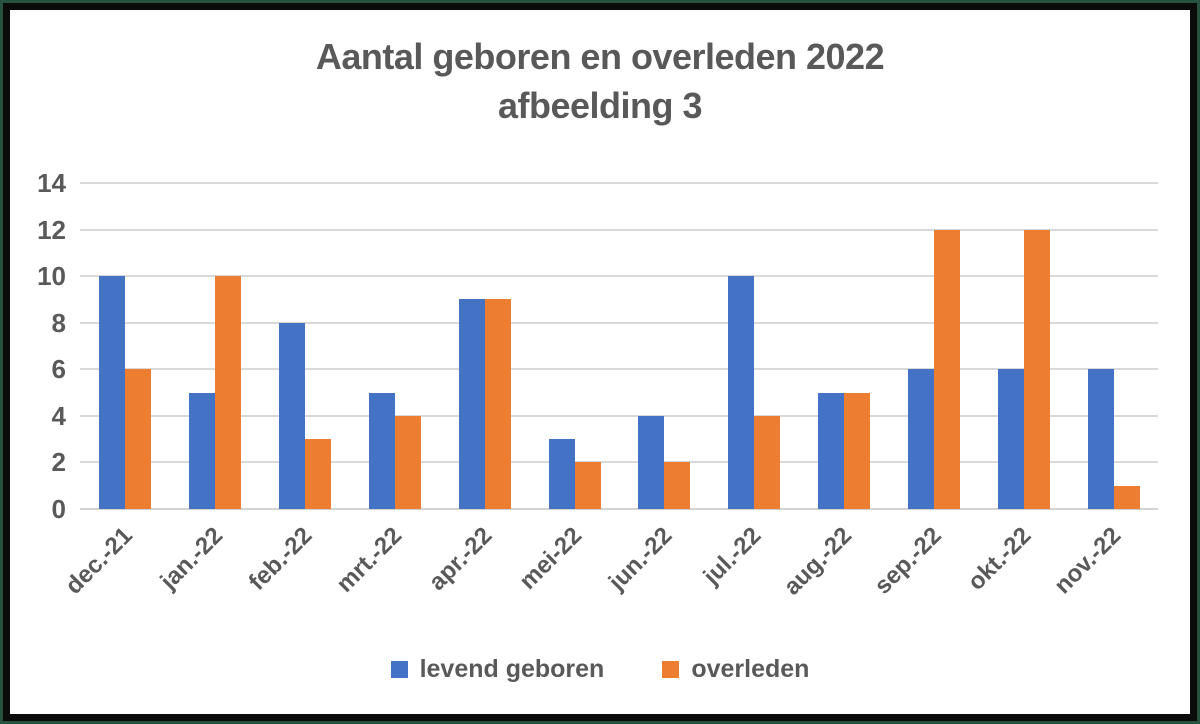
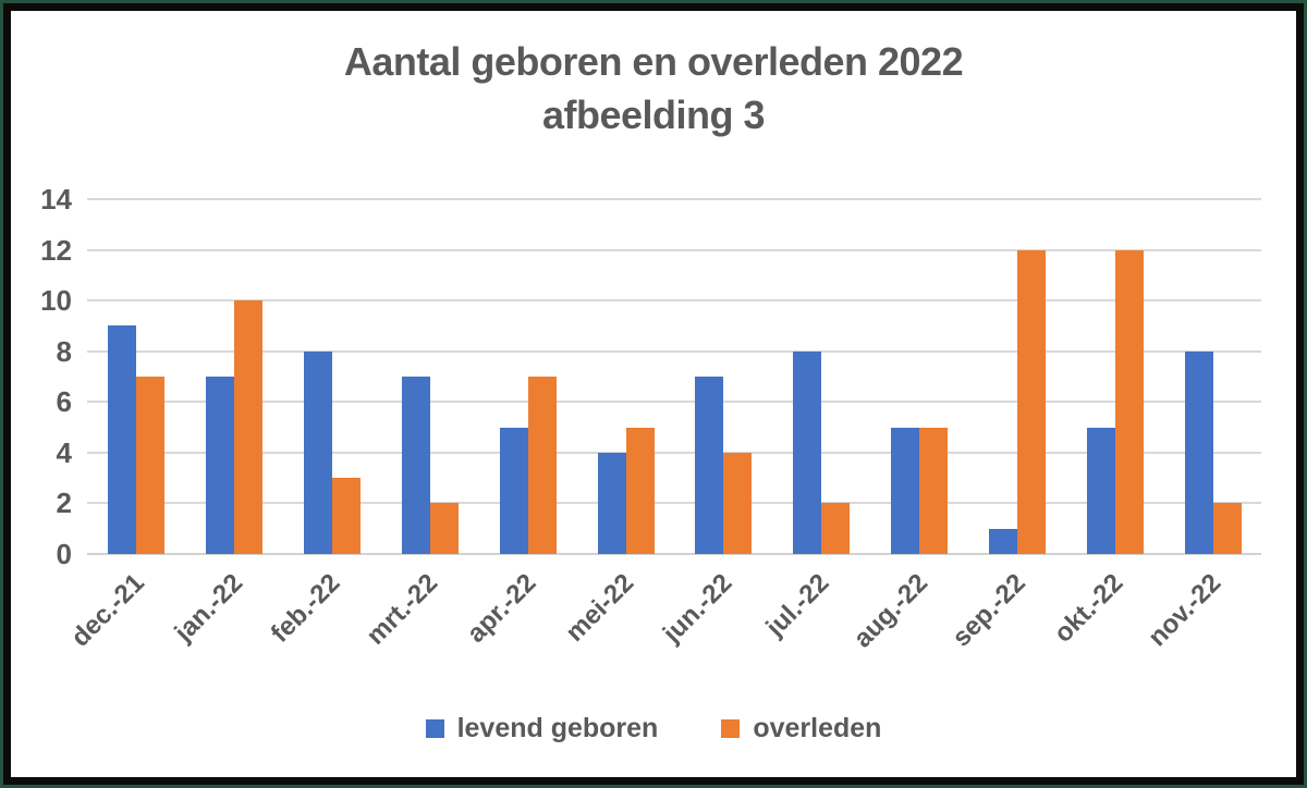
levend geboren/dec.-21: 10 -> 9
overleden/dec.-21: 6 -> 7
levend geboren/jan.-22: 5 -> 7
levend geboren/mrt.-22: 5 -> 7
overleden/mrt.-22: 4 -> 2
levend geboren/apr.-22: 9 -> 5
overleden/apr.-22: 9 -> 7
levend geboren/mei-22: 3 -> 4
overleden/mei-22: 2 -> 5
levend geboren/jun.-22: 4 -> 7
overleden/jun.-22: 2 -> 4
levend geboren/jul.-22: 10 -> 8
overleden/jul.-22: 4 -> 2
levend geboren/sep.-22: 6 -> 1
levend geboren/okt.-22: 6 -> 5
levend geboren/nov.-22: 6 -> 8
overleden/nov.-22: 1 -> 2
